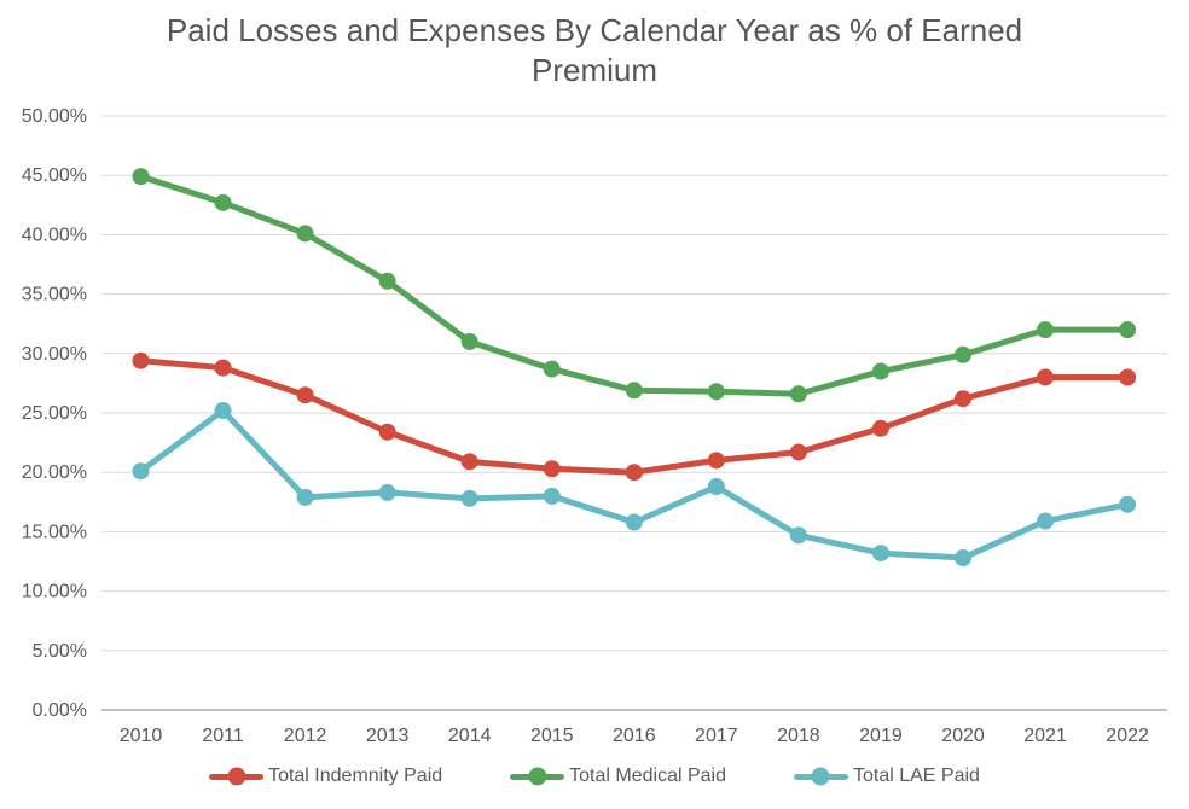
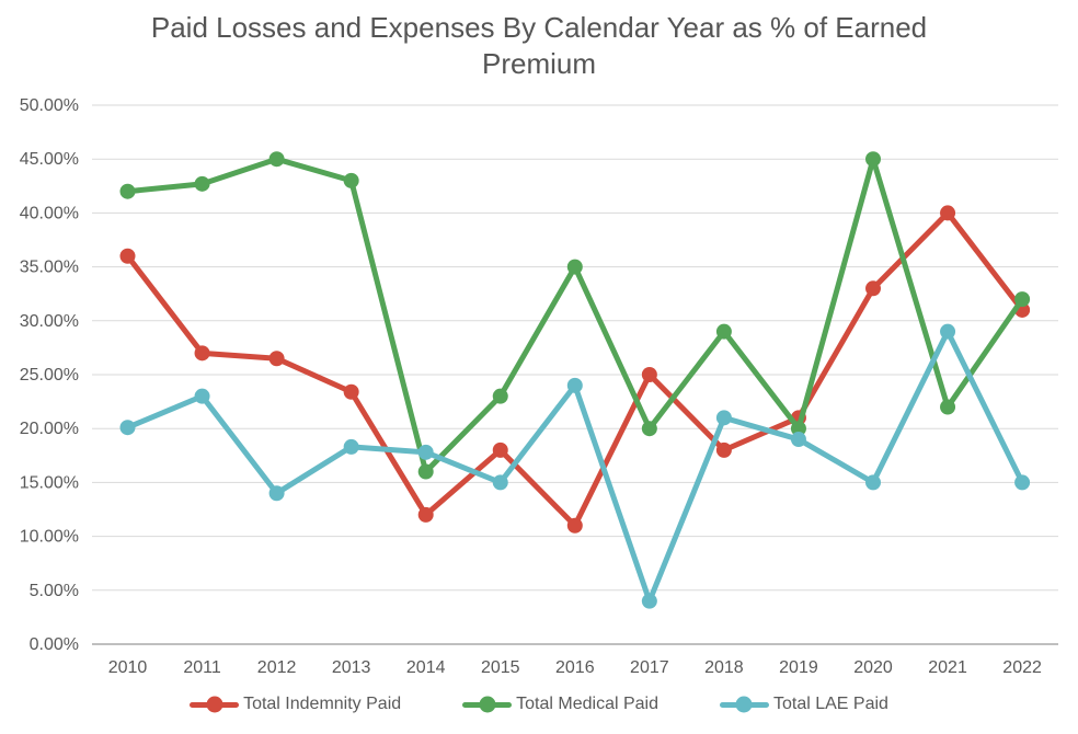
Total Indemnity Paid/2010: 29% -> 36%
Total Medical Paid/2010: 45% -> 42%
Total Indemnity Paid/2011: 29% -> 27%
Total LAE Paid/2011: 25% -> 23%
Total Medical Paid/2012: 40% -> 45%
Total LAE Paid/2012: 18% -> 14%
Total Medical Paid/2013: 36% -> 43%
Total Indemnity Paid/2014: 21% -> 12%
Total Medical Paid/2014: 31% -> 16%
Total Indemnity Paid/2015: 20% -> 18%
Total Medical Paid/2015: 29% -> 23%
Total LAE Paid/2015: 18% -> 15%
Total Indemnity Paid/2016: 20% -> 11%
Total Medical Paid/2016: 27% -> 35%
Total LAE Paid/2016: 16% -> 24%
Total Indemnity Paid/2017: 21% -> 25%
Total Medical Paid/2017: 27% -> 20%
Total LAE Paid/2017: 19% -> 4%
Total Indemnity Paid/2018: 22% -> 18%
Total Medical Paid/2018: 27% -> 29%
Total LAE Paid/2018: 15% -> 21%
Total Indemnity Paid/2019: 24% -> 21%
Total Medical Paid/2019: 28% -> 20%
Total LAE Paid/2019: 13% -> 19%
Total Indemnity Paid/2020: 26% -> 33%
Total Medical Paid/2020: 30% -> 45%
Total LAE Paid/2020: 13% -> 15%
Total Indemnity Paid/2021: 28% -> 40%
Total Medical Paid/2021: 32% -> 22%
Total LAE Paid/2021: 16% -> 29%
Total Indemnity Paid/2022: 28% -> 31%
Total LAE Paid/2022: 17% -> 15%
